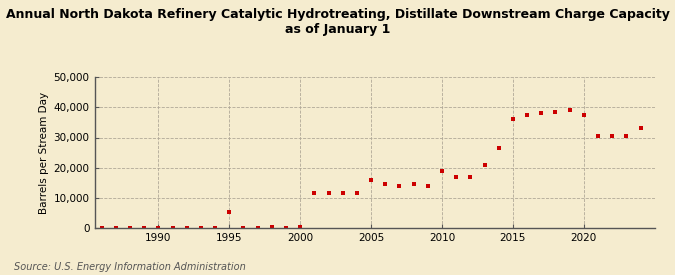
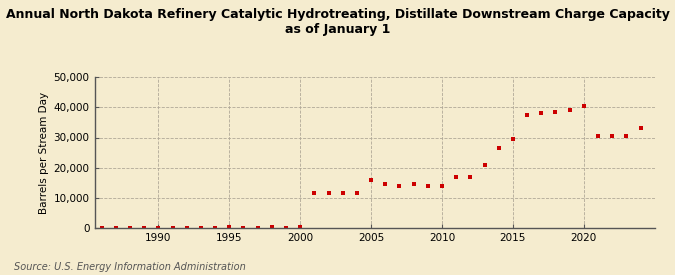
1995: 5,500 -> 500
2010: 19,000 -> 14,000
2015: 36,000 -> 29,500
2020: 37,500 -> 40,500
